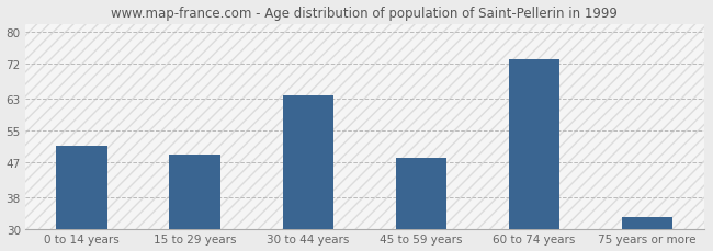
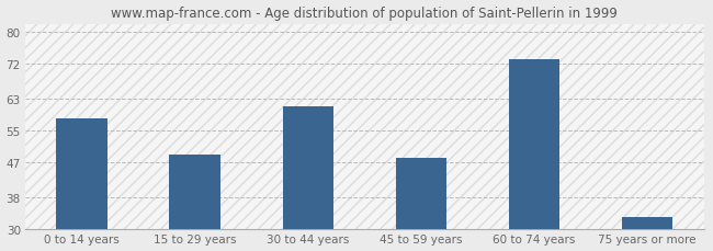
0 to 14 years: 51 -> 58
30 to 44 years: 64 -> 61
